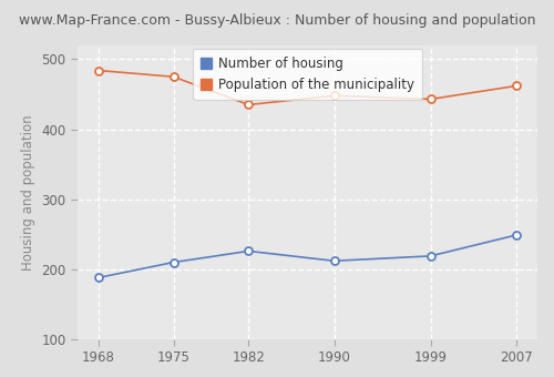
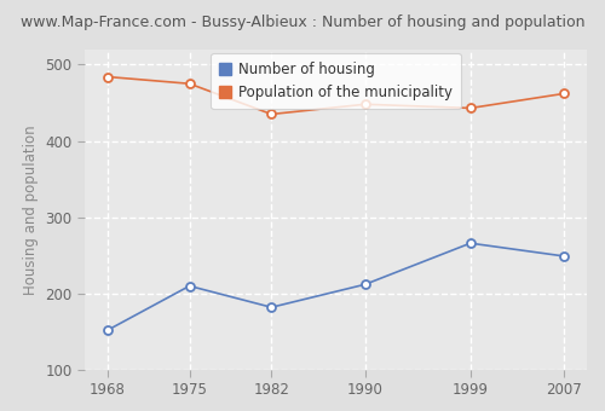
Number of housing/1968: 188 -> 152
Number of housing/1982: 226 -> 182
Number of housing/1999: 219 -> 266
